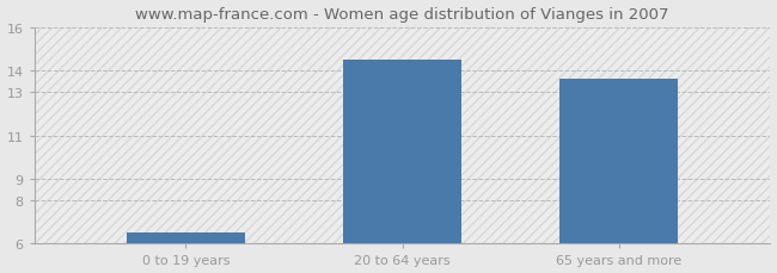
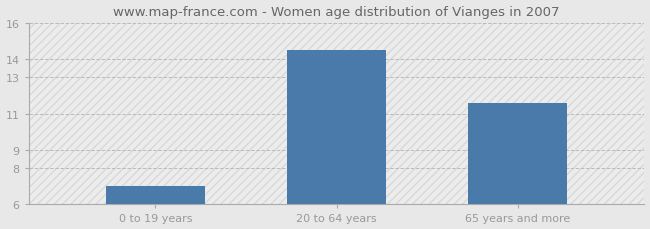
0 to 19 years: 6.5 -> 7.0
65 years and more: 13.6 -> 11.6
